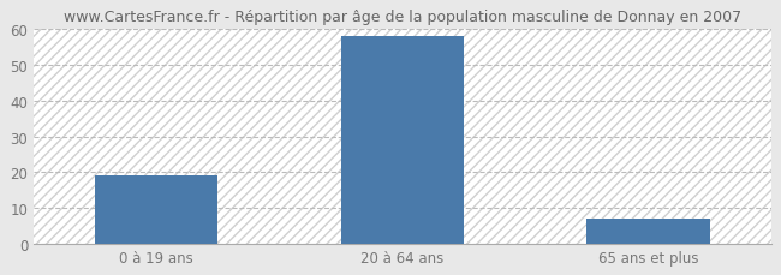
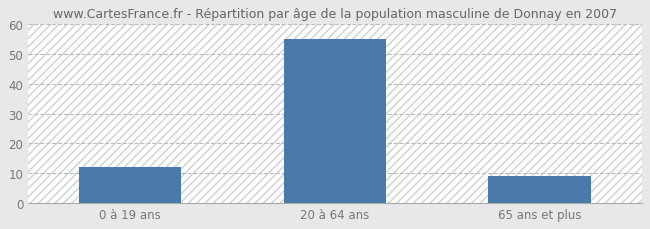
0 à 19 ans: 19 -> 12
20 à 64 ans: 58 -> 55
65 ans et plus: 7 -> 9
